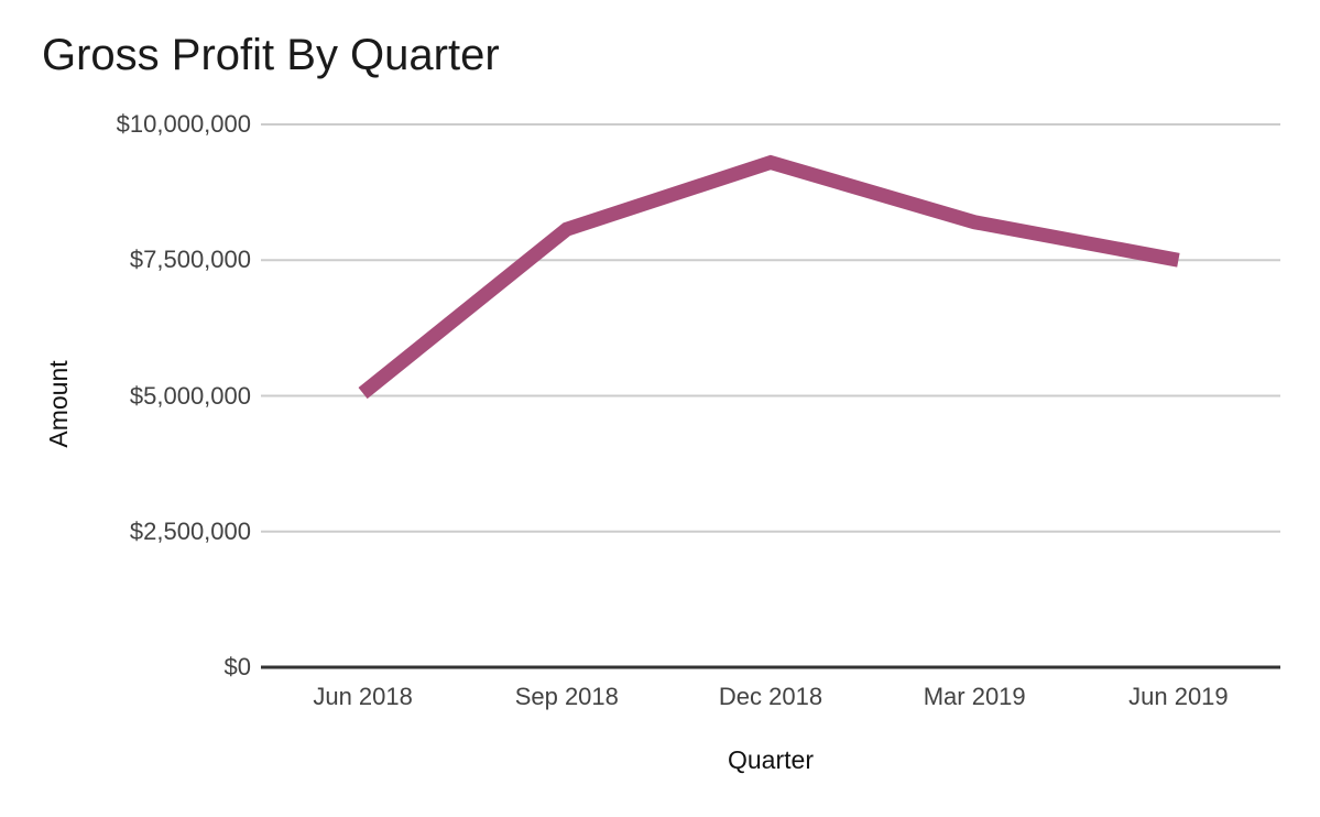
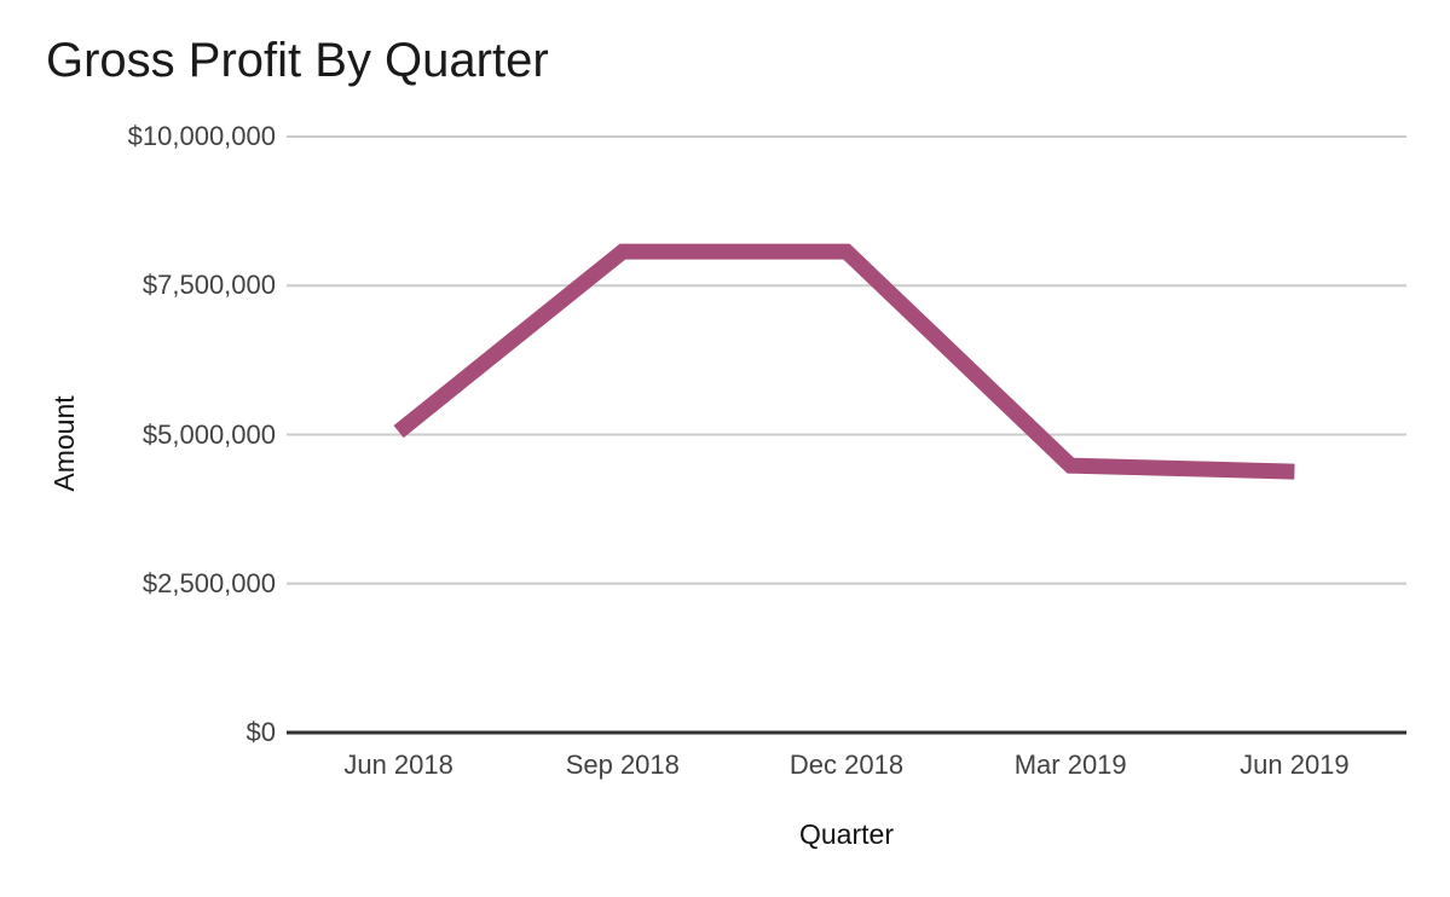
Dec 2018: $9300000 -> $8100000
Mar 2019: $8200000 -> $4500000
Jun 2019: $7500000 -> $4400000
